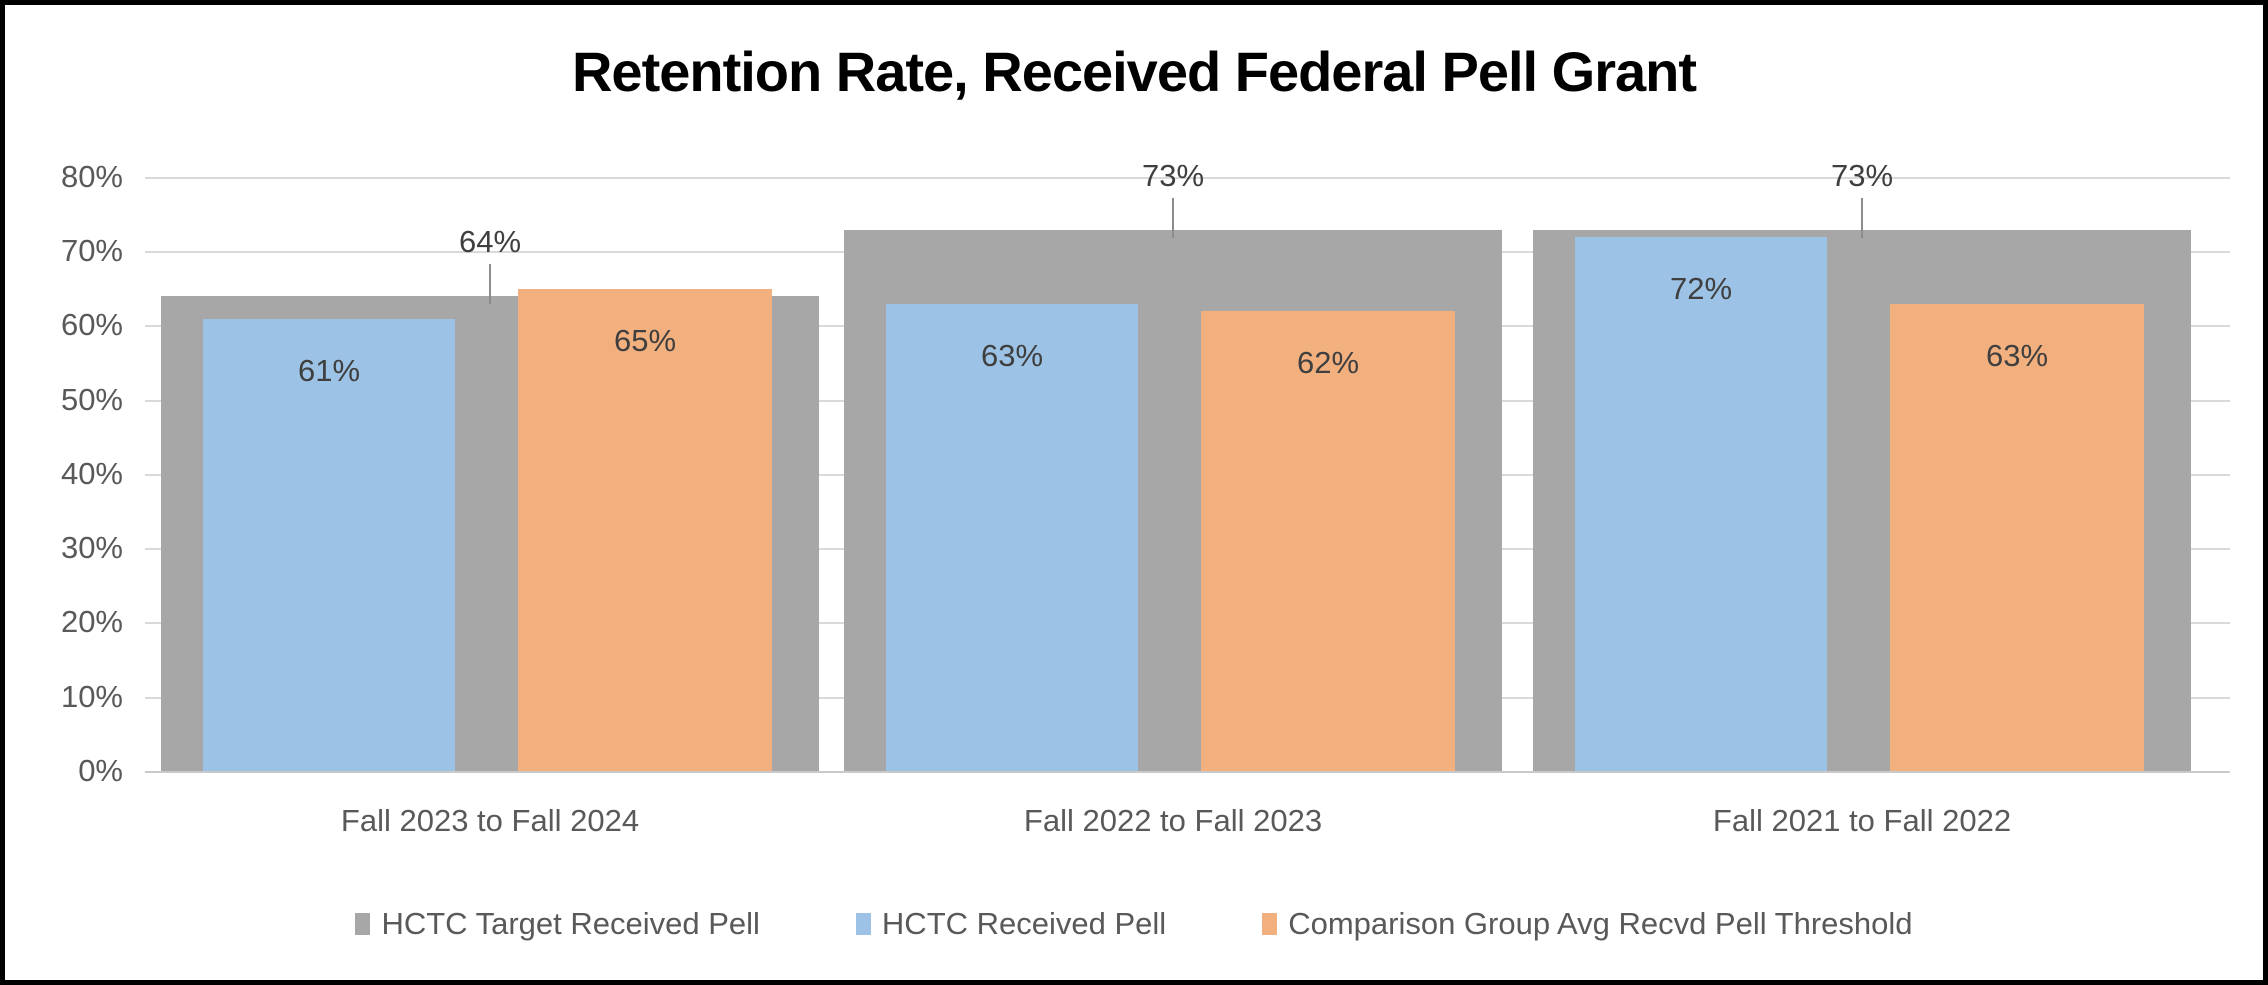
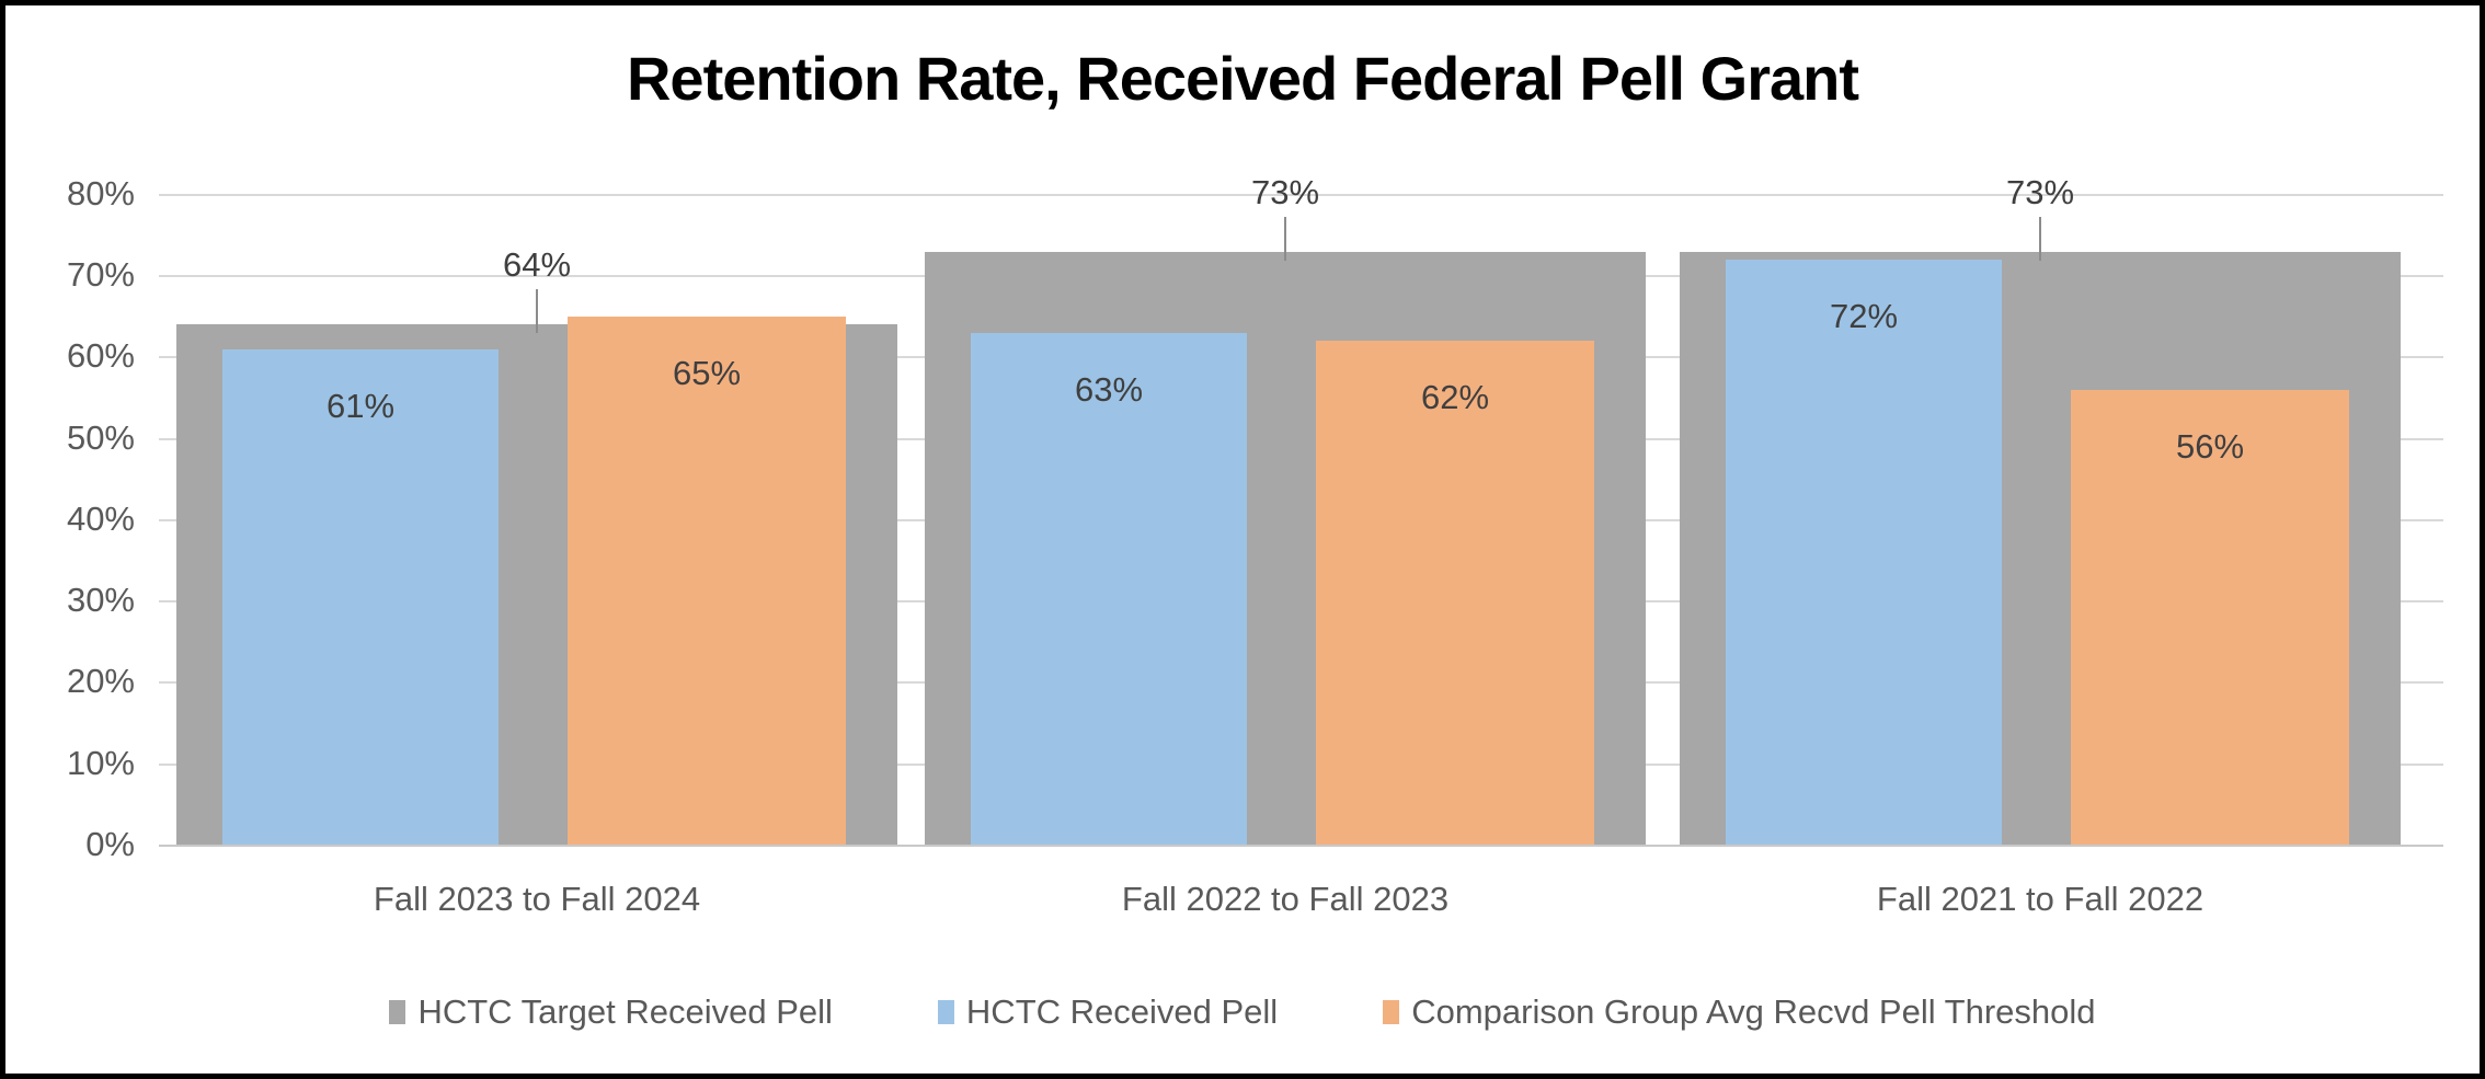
Comparison Group Avg Recvd Pell Threshold/Fall 2021 to Fall 2022: 63% -> 56%
